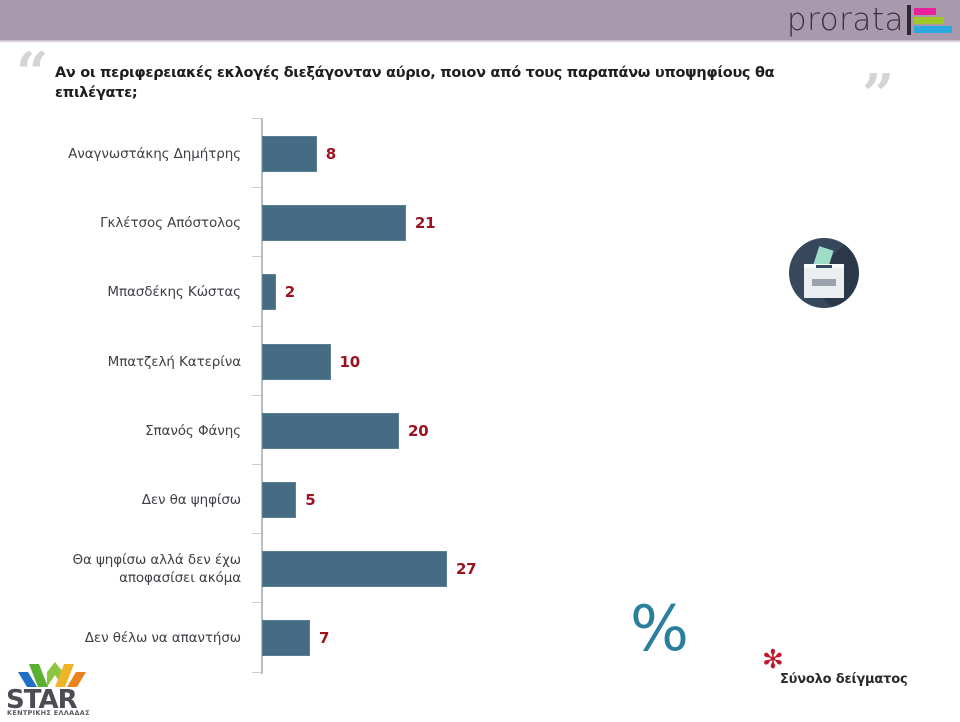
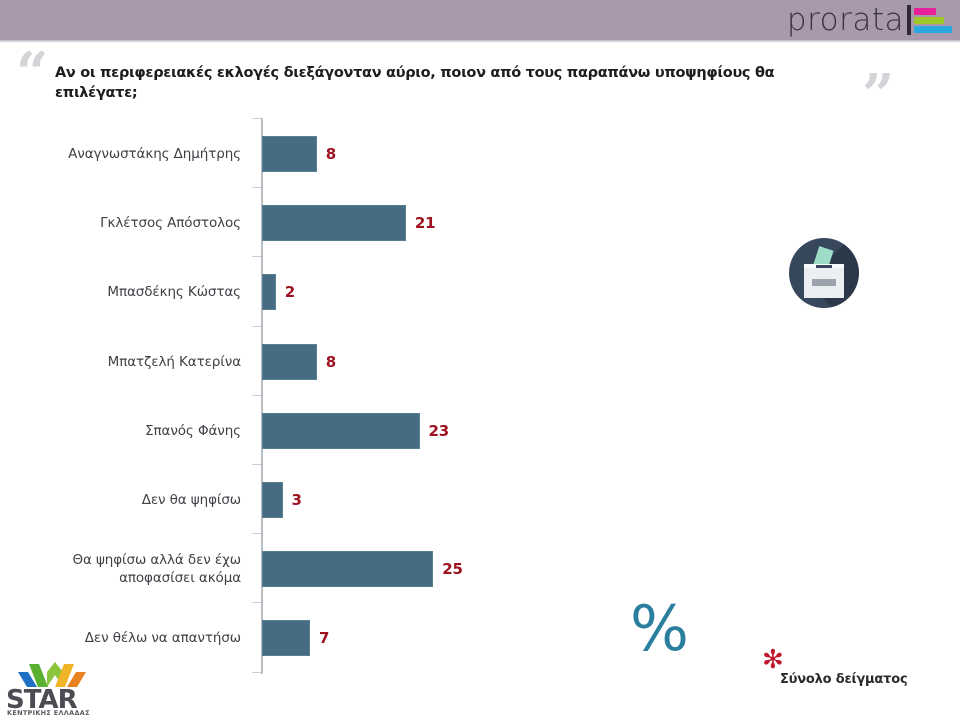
Μπατζελή Κατερίνα: 10 -> 8
Σπανός Φάνης: 20 -> 23
Δεν θα ψηφίσω: 5 -> 3
Θα ψηφίσω αλλά δεν έχω αποφασίσει ακόμα: 27 -> 25
